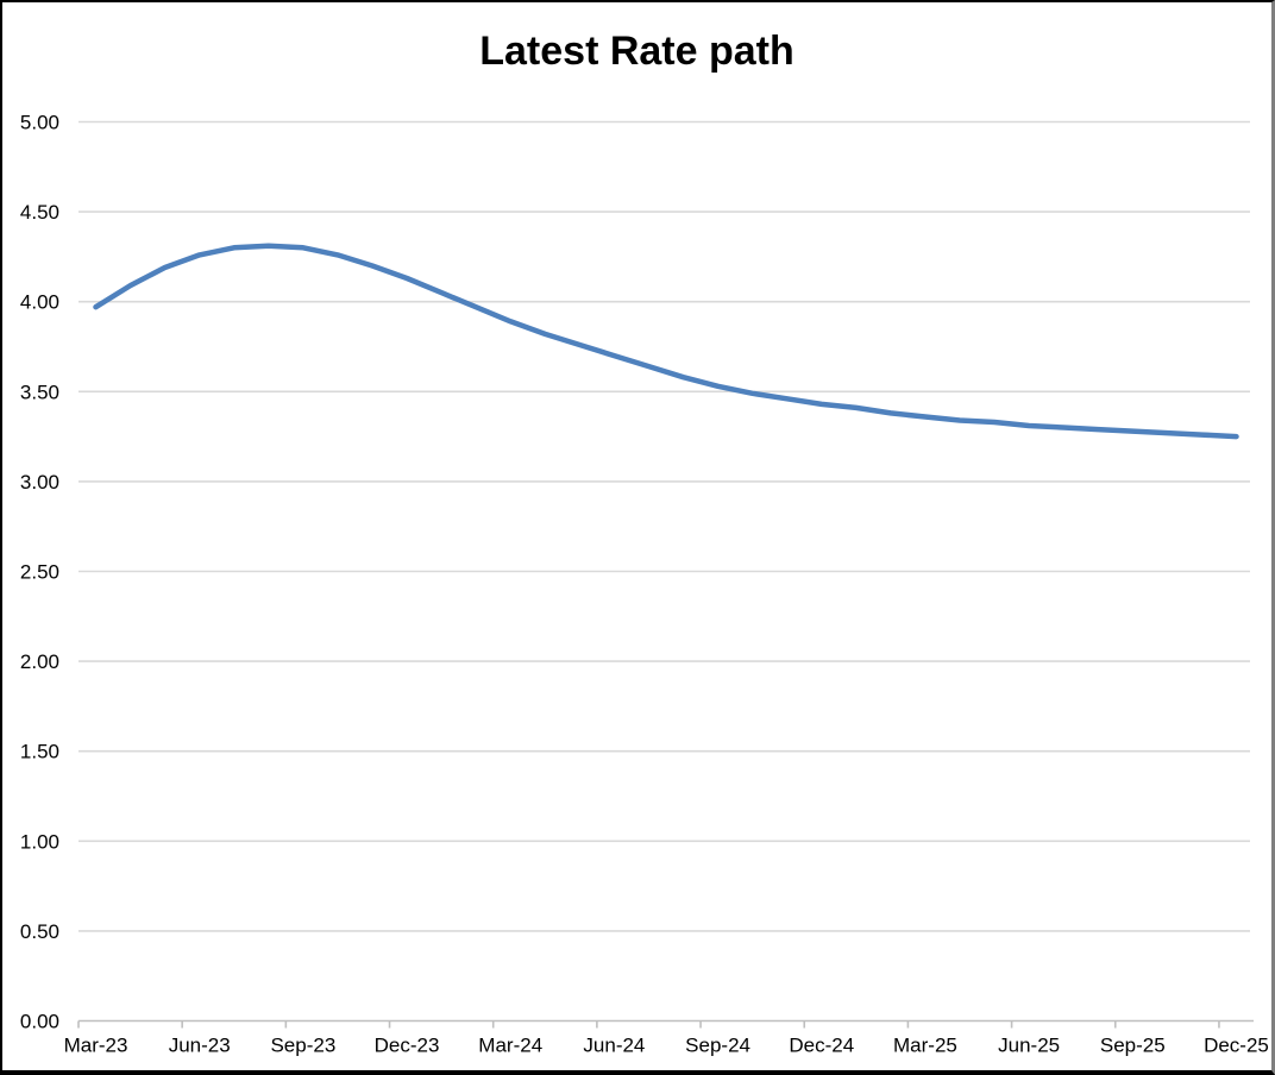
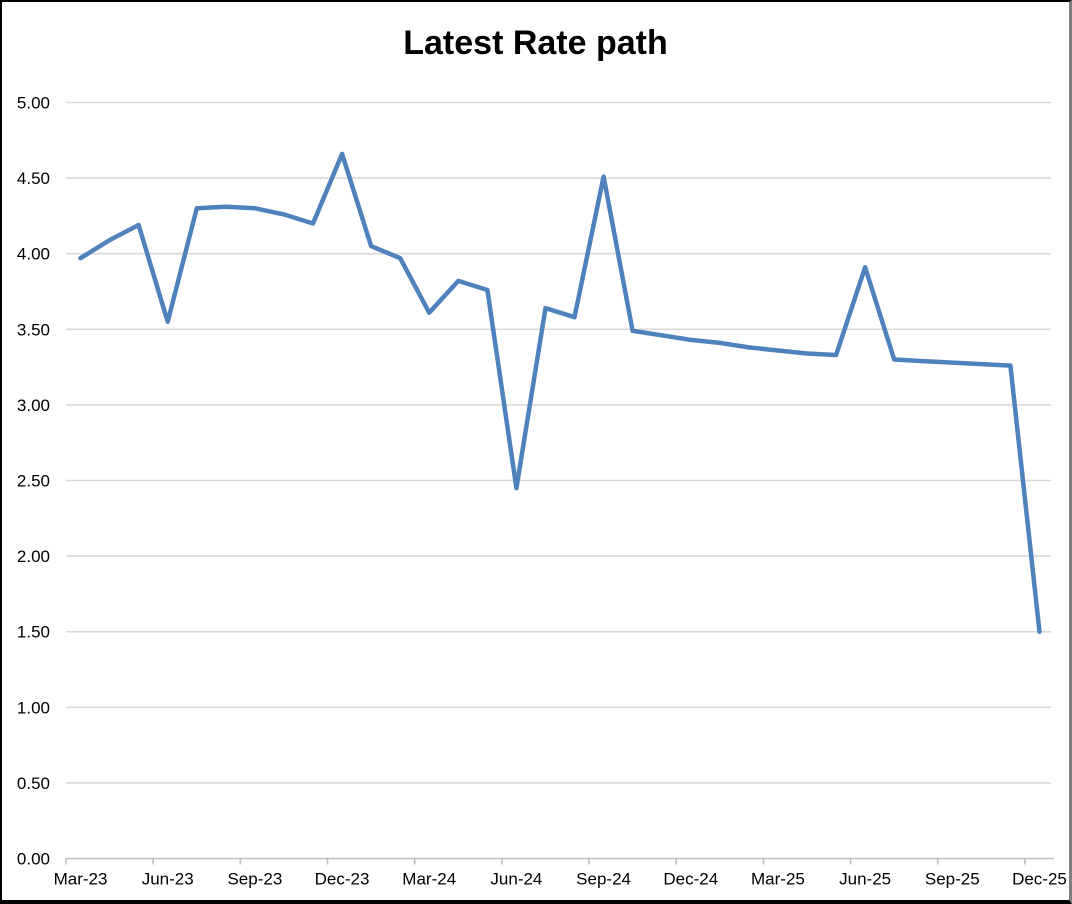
Jun-23: 4.26 -> 3.55
Dec-23: 4.13 -> 4.66
Mar-24: 3.89 -> 3.61
Jun-24: 3.70 -> 2.45
Sep-24: 3.53 -> 4.51
Jun-25: 3.31 -> 3.91
Dec-25: 3.25 -> 1.50
